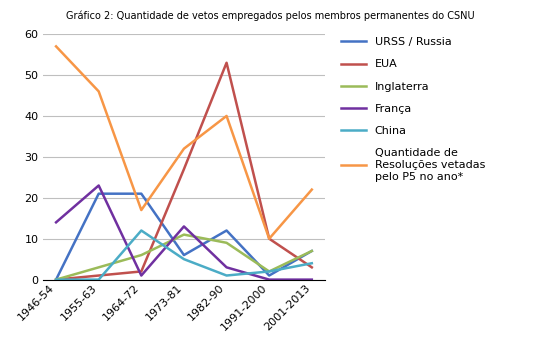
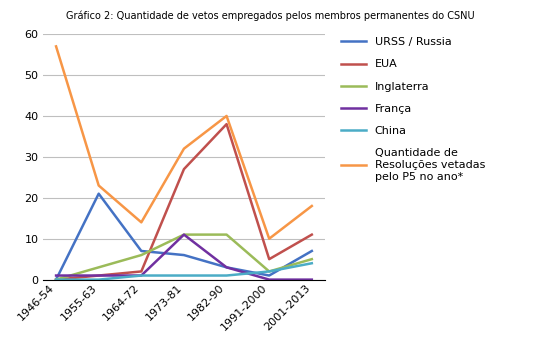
França/1946-54: 14 -> 1
França/1955-63: 23 -> 1
Quantidade de Resoluções vetadas pelo P5 no ano*/1955-63: 46 -> 23
URSS / Russia/1964-72: 21 -> 7
China/1964-72: 12 -> 1
Quantidade de Resoluções vetadas pelo P5 no ano*/1964-72: 17 -> 14
França/1973-81: 13 -> 11
China/1973-81: 5 -> 1
URSS / Russia/1982-90: 12 -> 3
EUA/1982-90: 53 -> 38
Inglaterra/1982-90: 9 -> 11
EUA/1991-2000: 10 -> 5
EUA/2001-2013: 3 -> 11
Inglaterra/2001-2013: 7 -> 5
Quantidade de Resoluções vetadas pelo P5 no ano*/2001-2013: 22 -> 18
